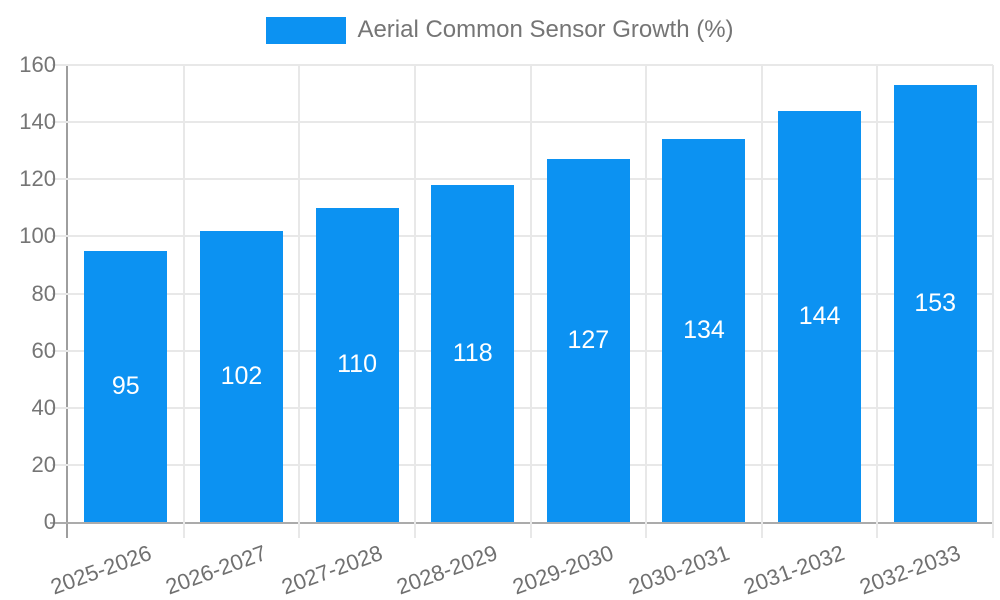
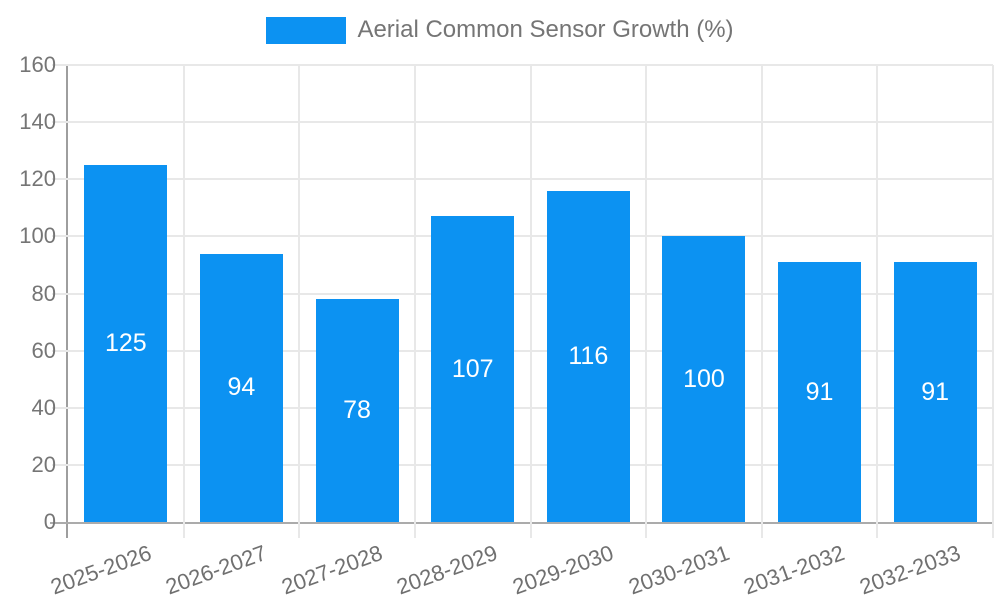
2025-2026: 95 -> 125
2026-2027: 102 -> 94
2027-2028: 110 -> 78
2028-2029: 118 -> 107
2029-2030: 127 -> 116
2030-2031: 134 -> 100
2031-2032: 144 -> 91
2032-2033: 153 -> 91
